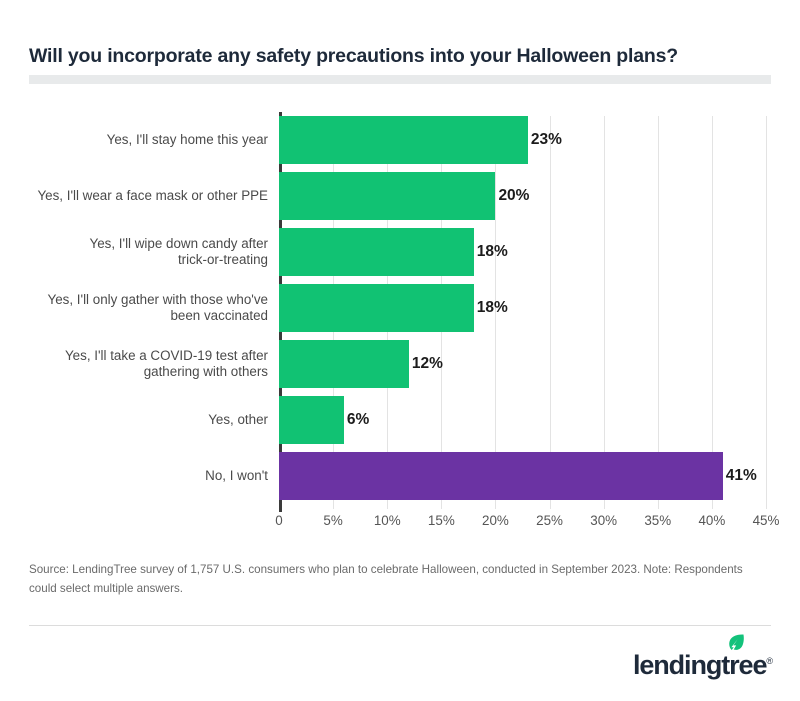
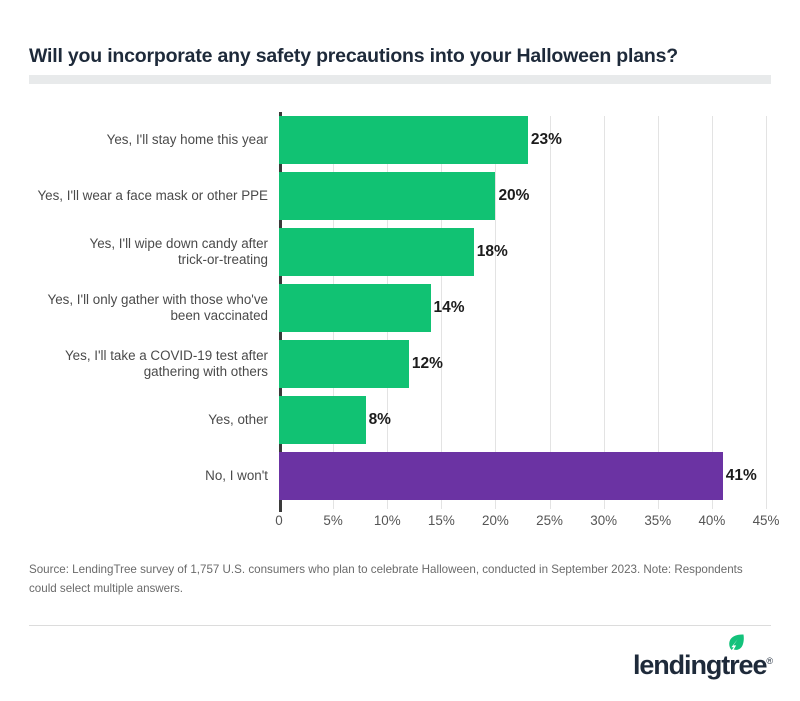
Yes, I'll only gather with those who've been vaccinated: 18% -> 14%
Yes, other: 6% -> 8%
